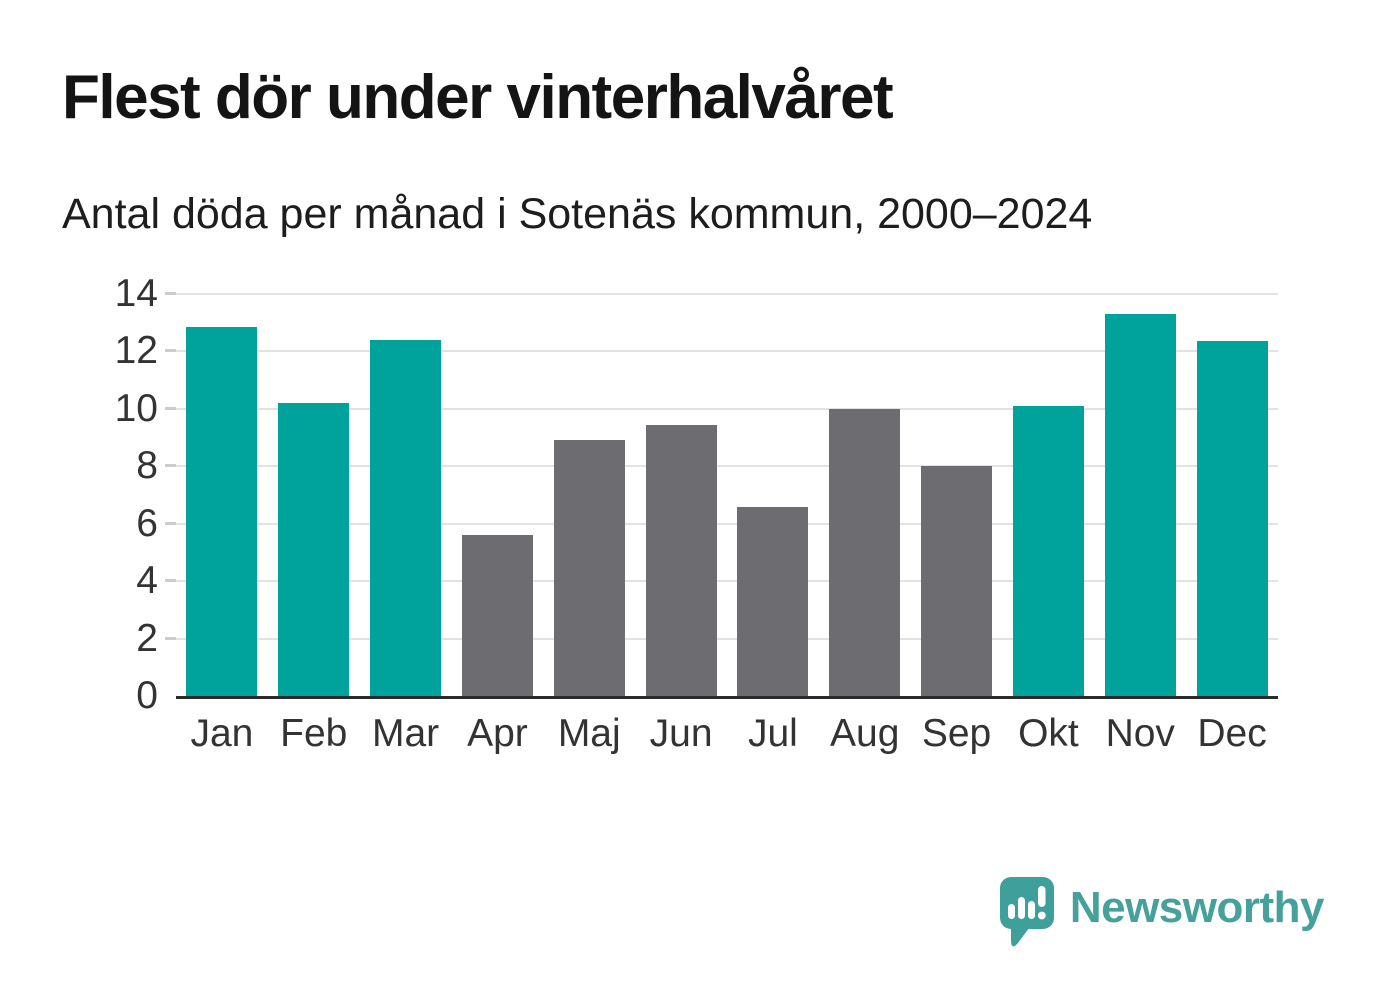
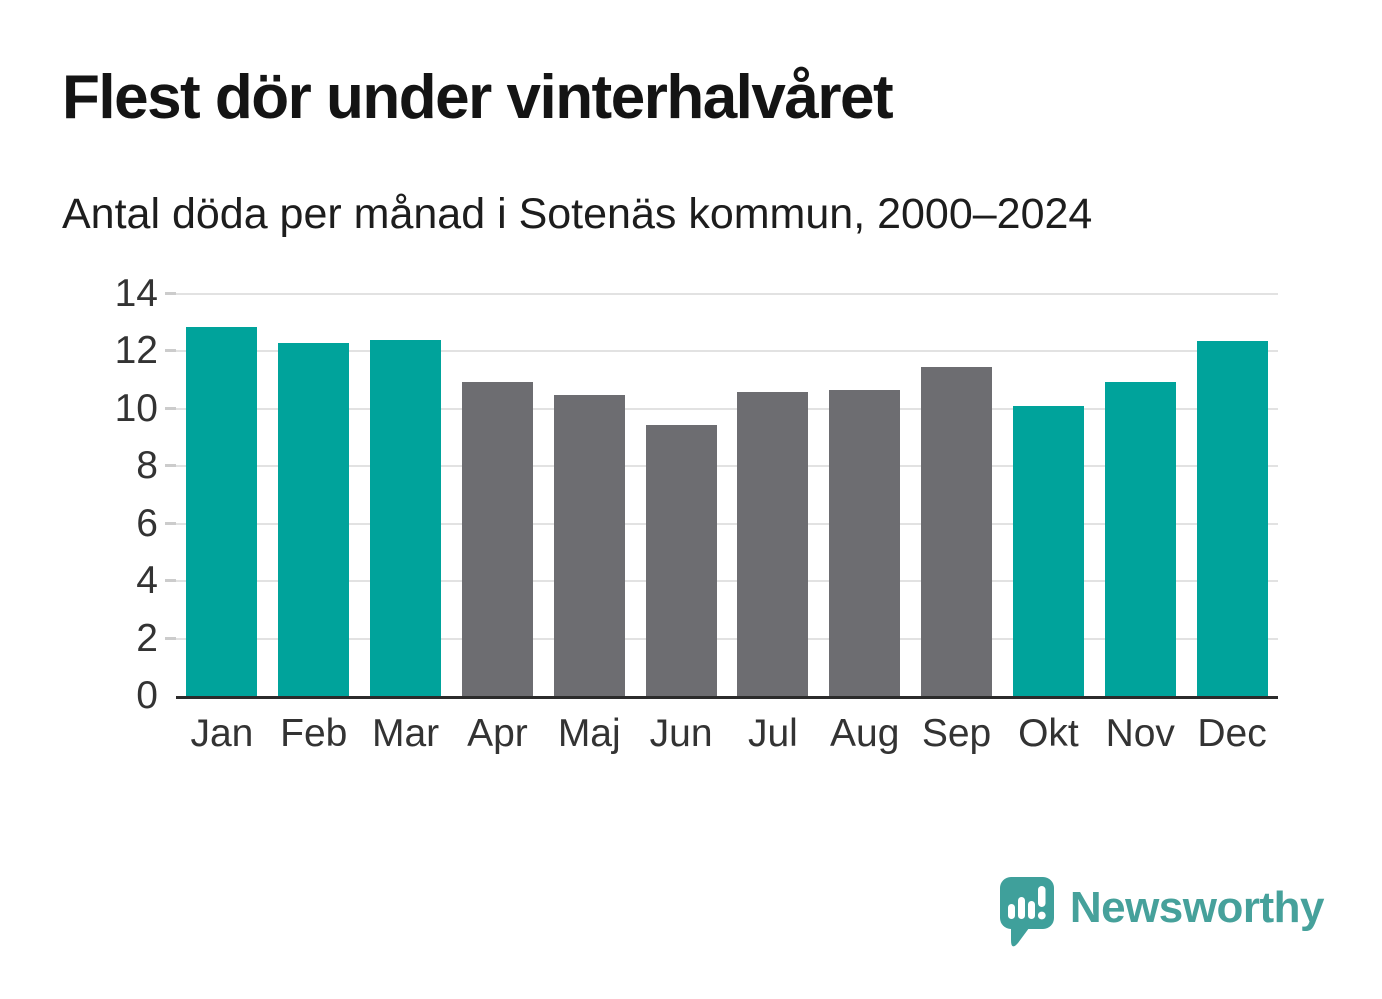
Feb: 10.2 -> 12.3
Apr: 5.6 -> 10.9
Maj: 8.9 -> 10.5
Jul: 6.6 -> 10.6
Aug: 10.0 -> 10.7
Sep: 8.0 -> 11.4
Nov: 13.3 -> 10.9
